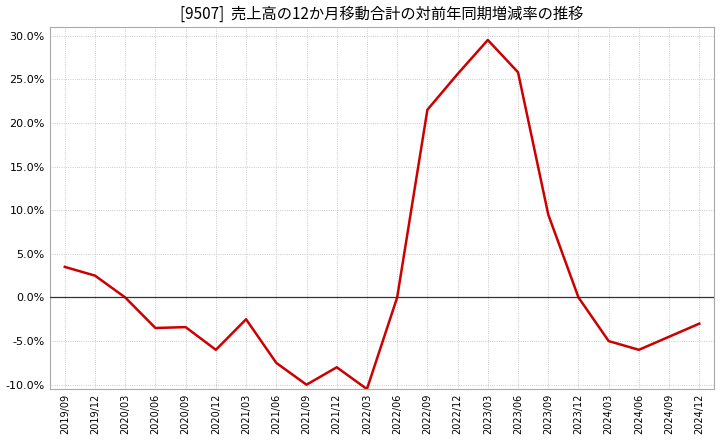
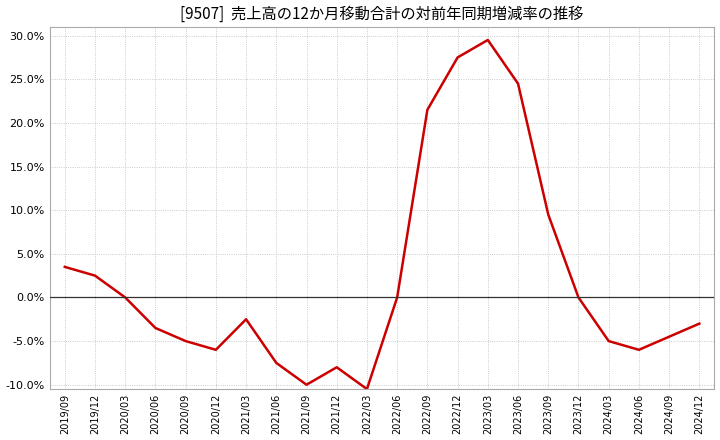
2020/09: -3.4% -> -5.0%
2022/12: 25.6% -> 27.5%
2023/06: 25.8% -> 24.5%
